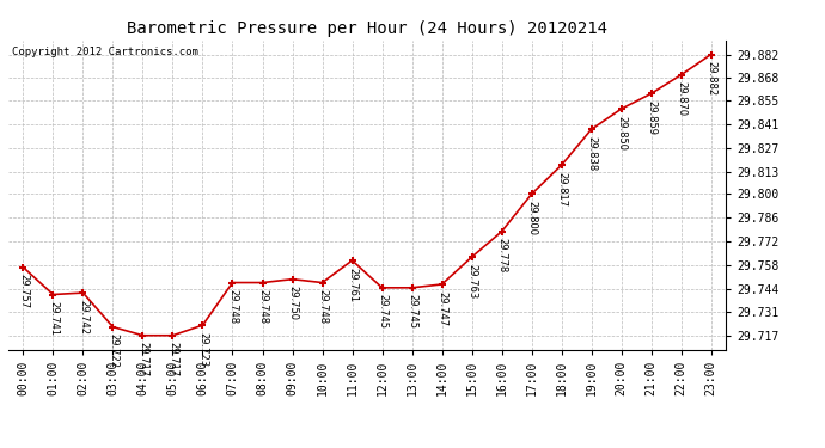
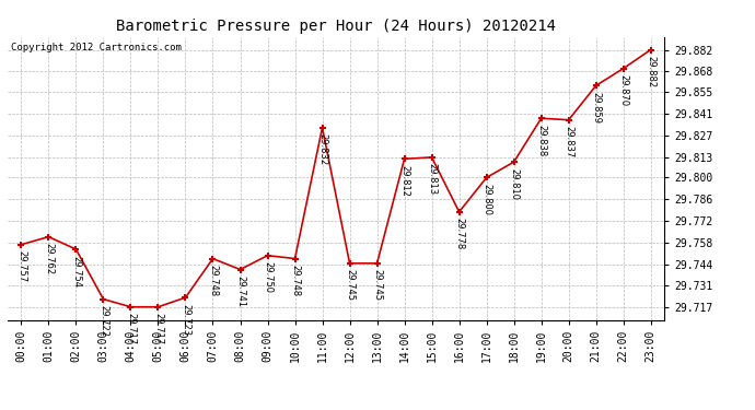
01:00: 29.741 -> 29.762
02:00: 29.742 -> 29.754
08:00: 29.748 -> 29.741
11:00: 29.761 -> 29.832
14:00: 29.747 -> 29.812
15:00: 29.763 -> 29.813
18:00: 29.817 -> 29.810
20:00: 29.850 -> 29.837
